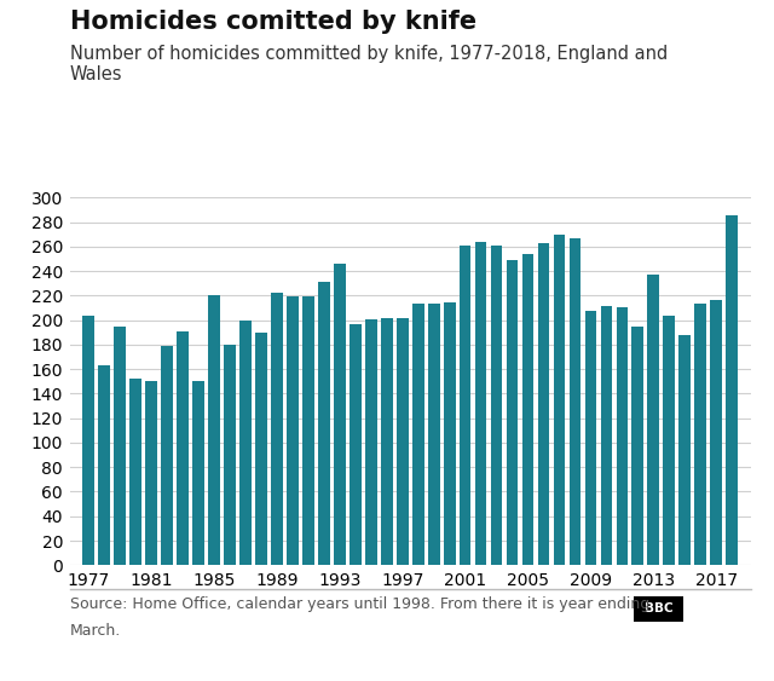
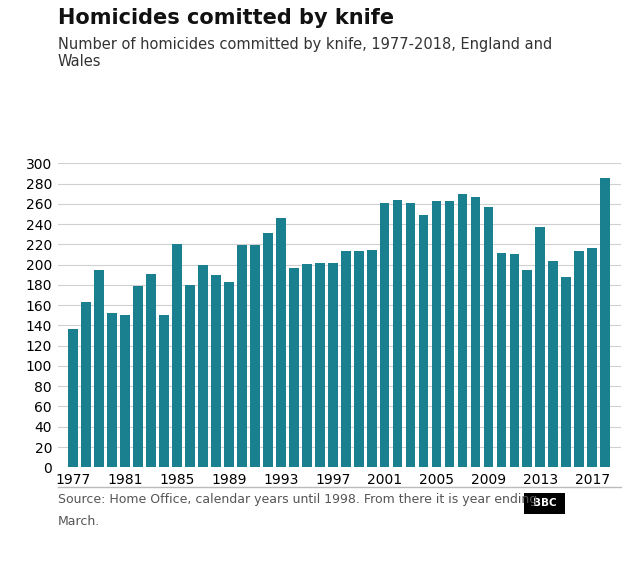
1977: 204 -> 136
1989: 222 -> 183
2005: 254 -> 263
2009: 208 -> 257
